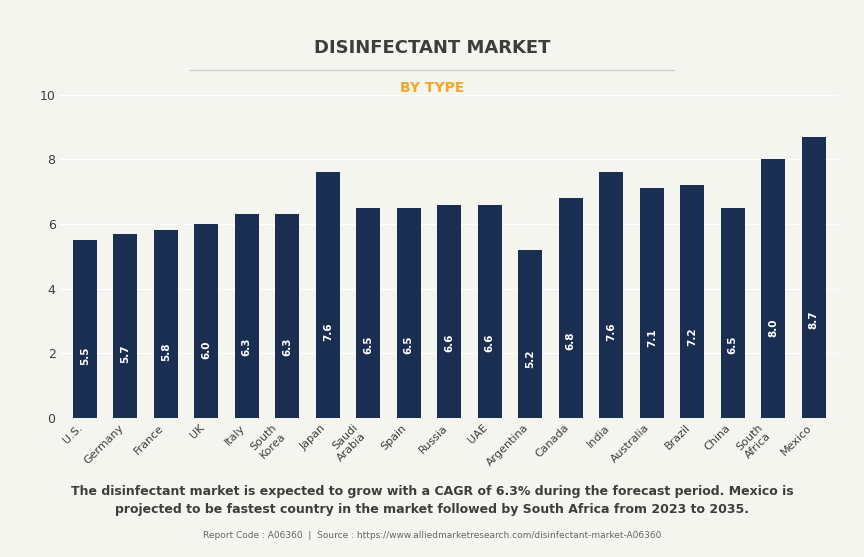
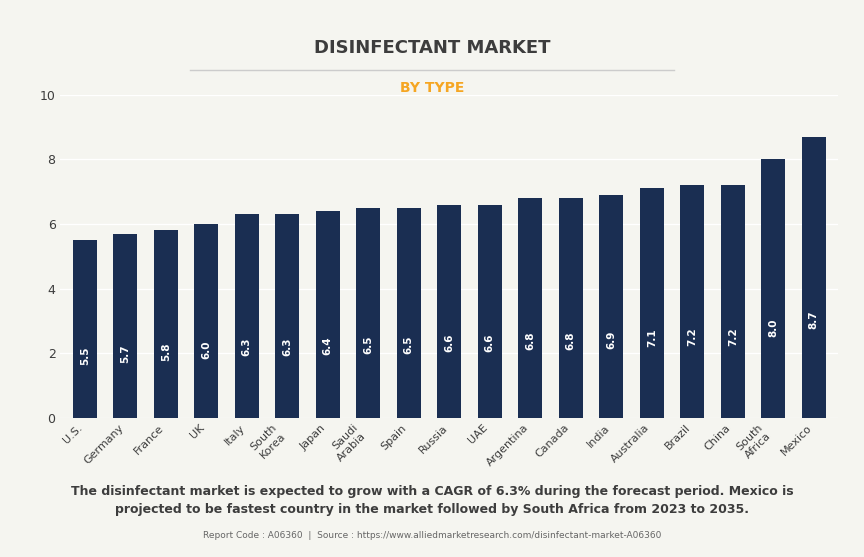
Japan: 7.6 -> 6.4
Argentina: 5.2 -> 6.8
India: 7.6 -> 6.9
China: 6.5 -> 7.2
